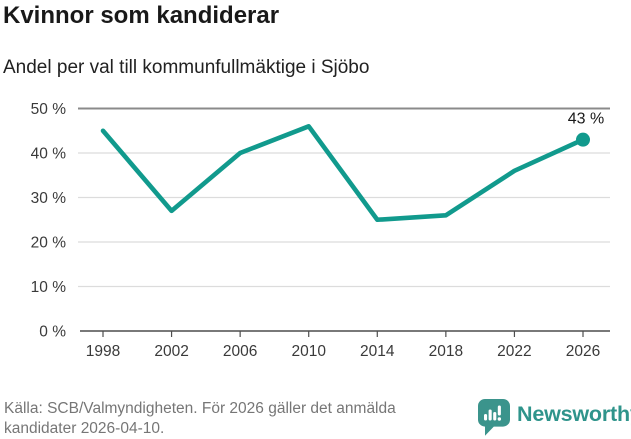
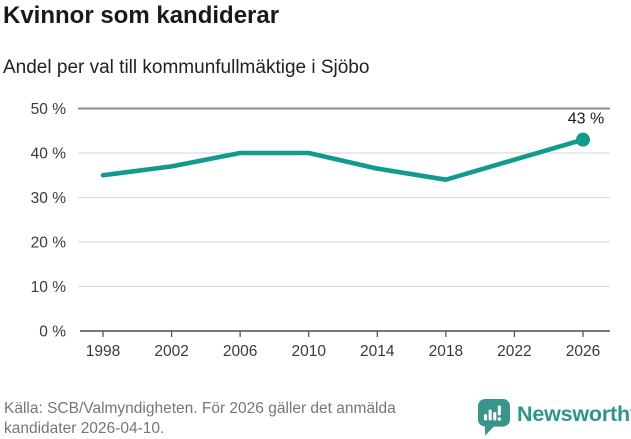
1998: 45% -> 35%
2002: 27% -> 37%
2010: 46% -> 40%
2014: 25% -> 36%
2018: 26% -> 34%
2022: 36% -> 38%
